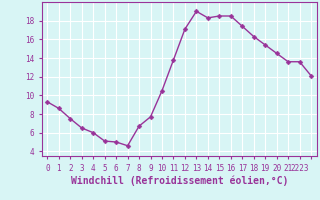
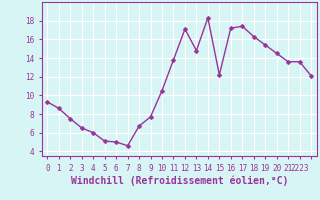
13: 19.0 -> 14.8
15: 18.5 -> 12.2
16: 18.5 -> 17.2
